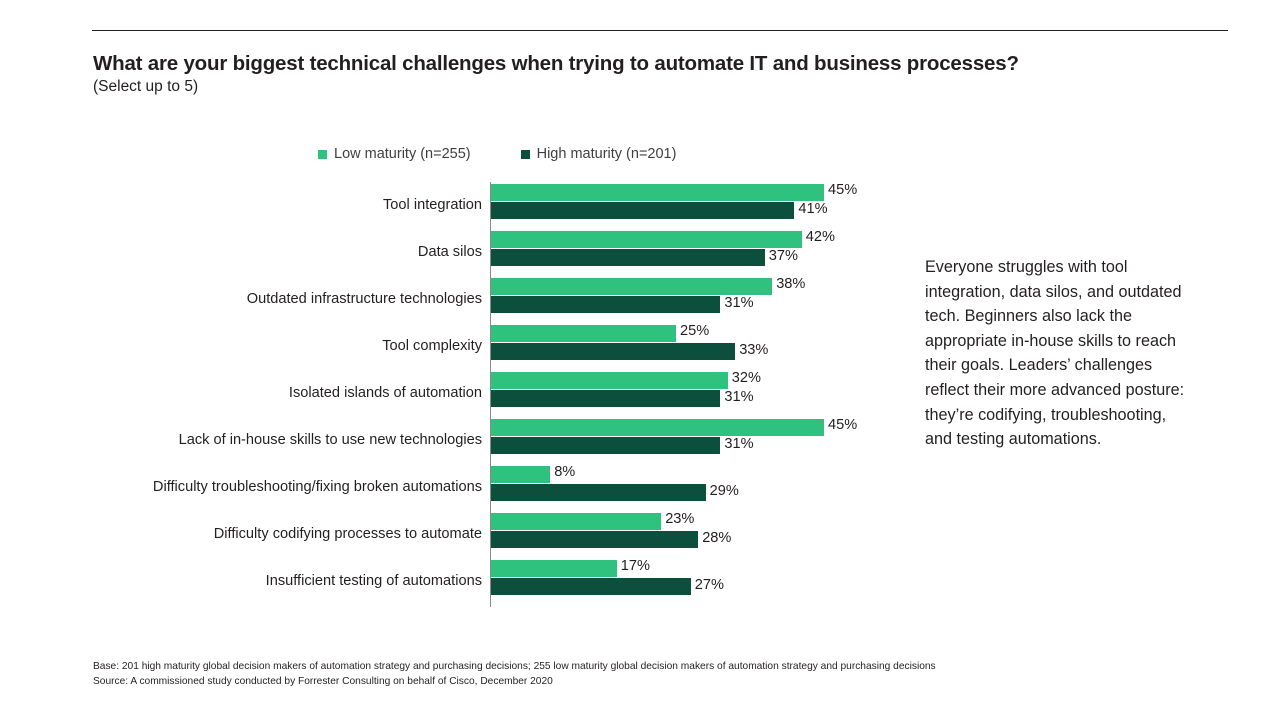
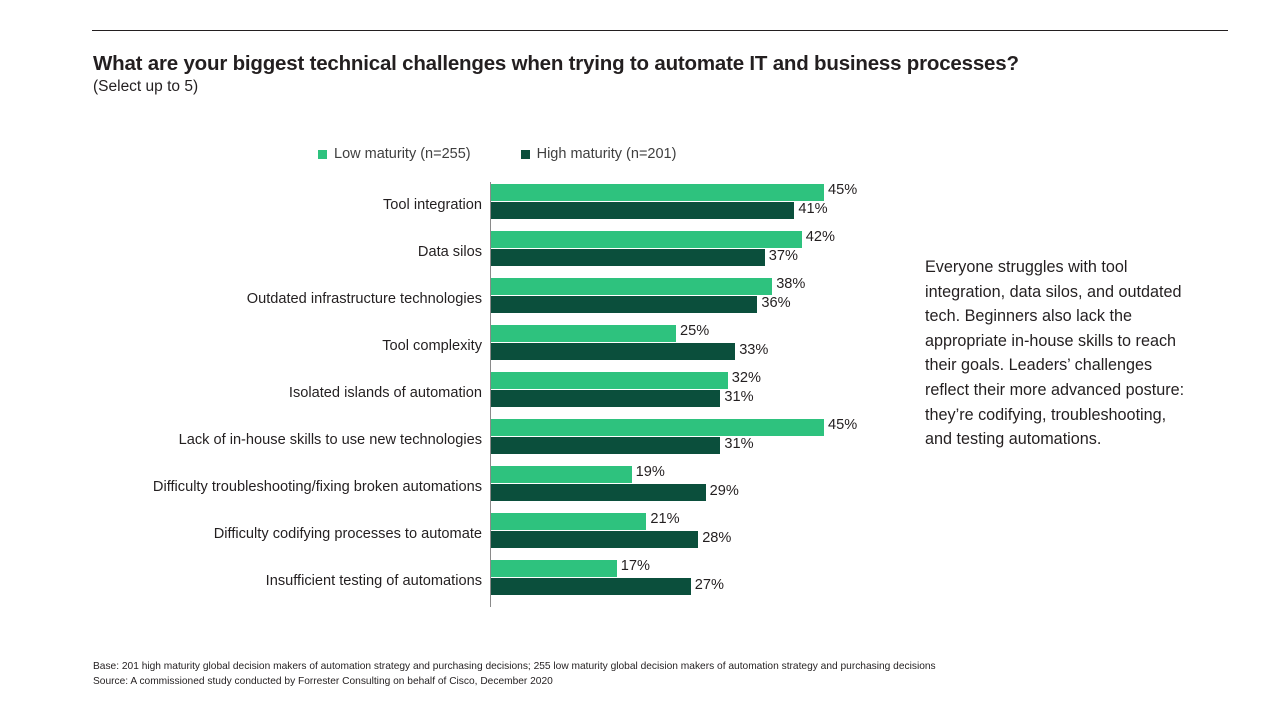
High maturity (n=201)/Outdated infrastructure technologies: 31% -> 36%
Low maturity (n=255)/Difficulty troubleshooting/fixing broken automations: 8% -> 19%
Low maturity (n=255)/Difficulty codifying processes to automate: 23% -> 21%
